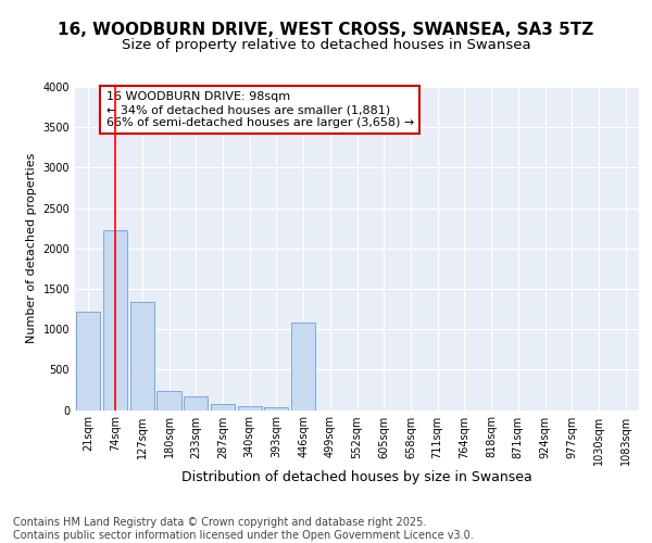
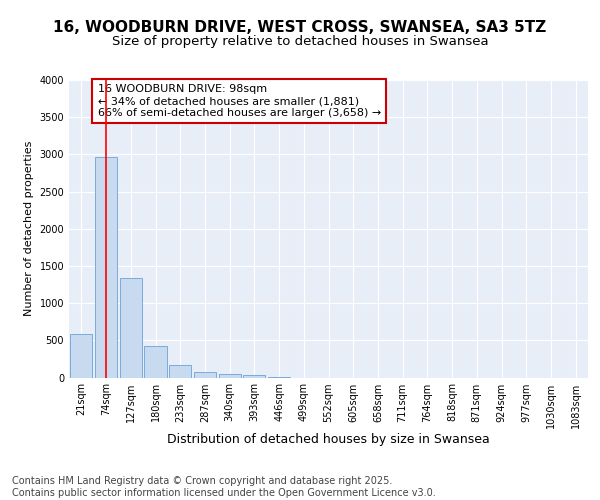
21sqm: 1220 -> 580
74sqm: 2220 -> 2970
180sqm: 240 -> 430
446sqm: 1080 -> 10
